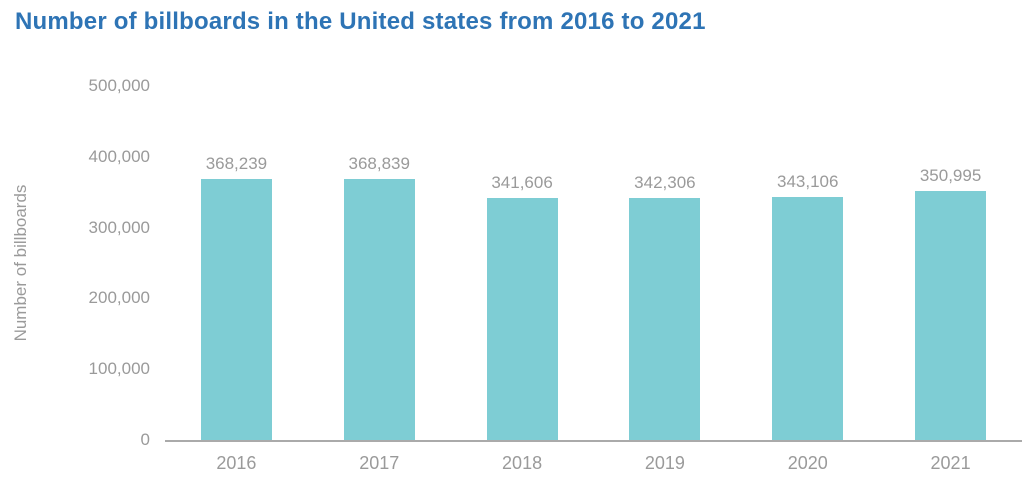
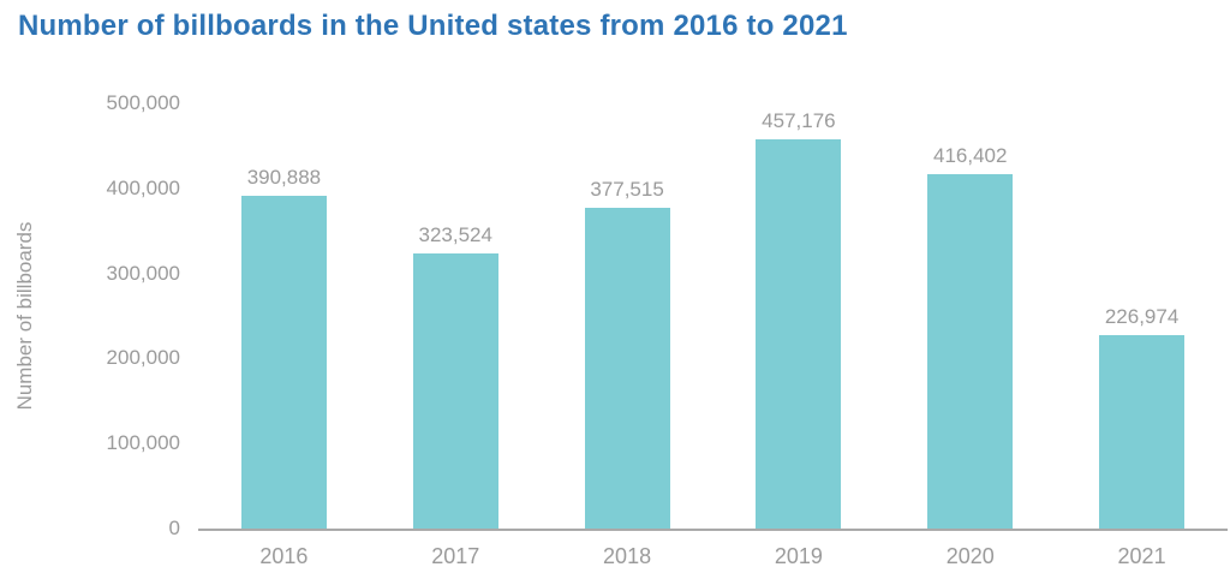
2016: 368,239 -> 390,888
2017: 368,839 -> 323,524
2018: 341,606 -> 377,515
2019: 342,306 -> 457,176
2020: 343,106 -> 416,402
2021: 350,995 -> 226,974
